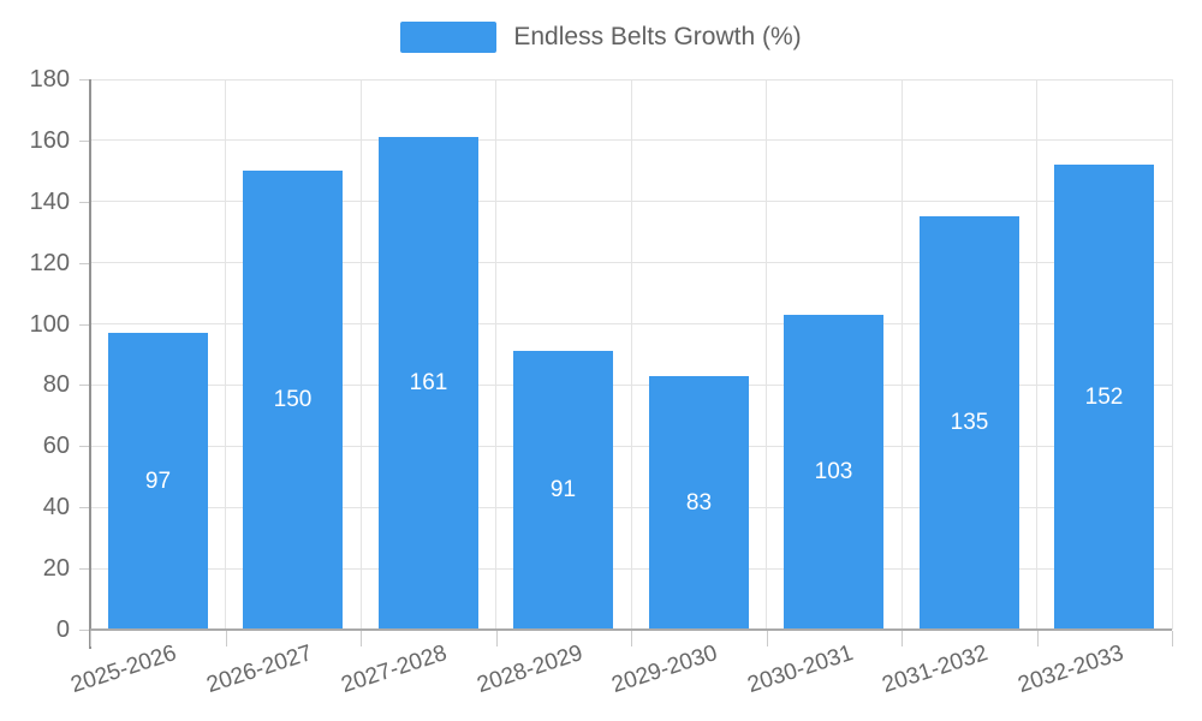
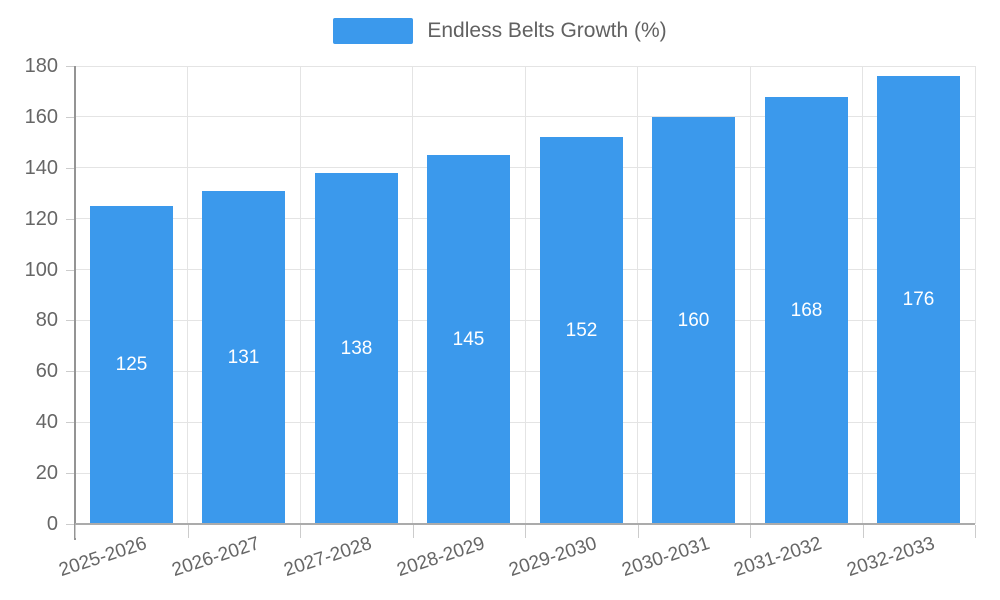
2025-2026: 97 -> 125
2026-2027: 150 -> 131
2027-2028: 161 -> 138
2028-2029: 91 -> 145
2029-2030: 83 -> 152
2030-2031: 103 -> 160
2031-2032: 135 -> 168
2032-2033: 152 -> 176
